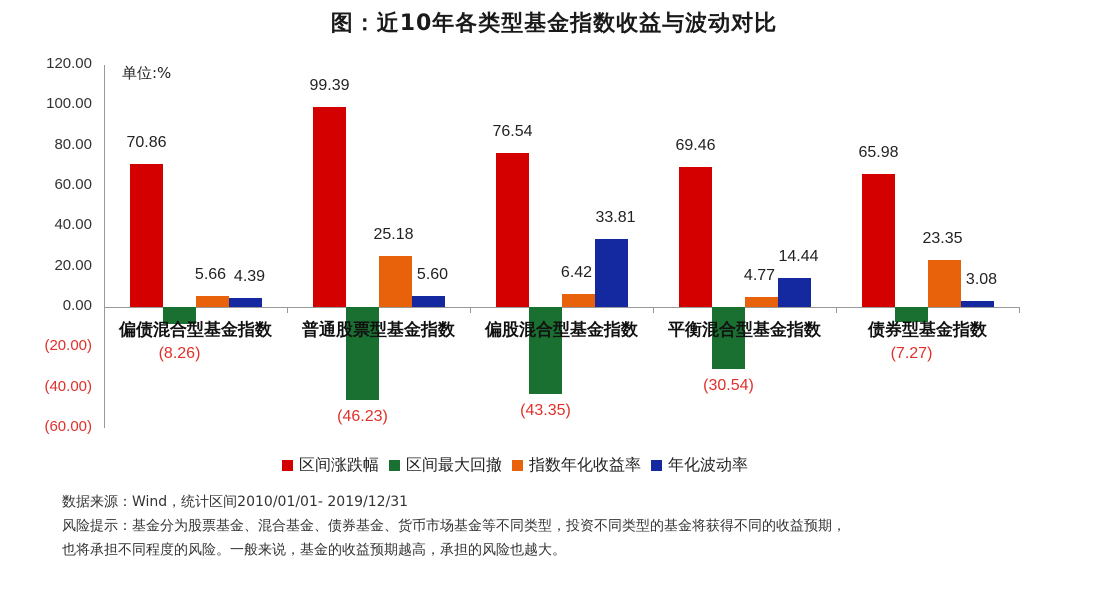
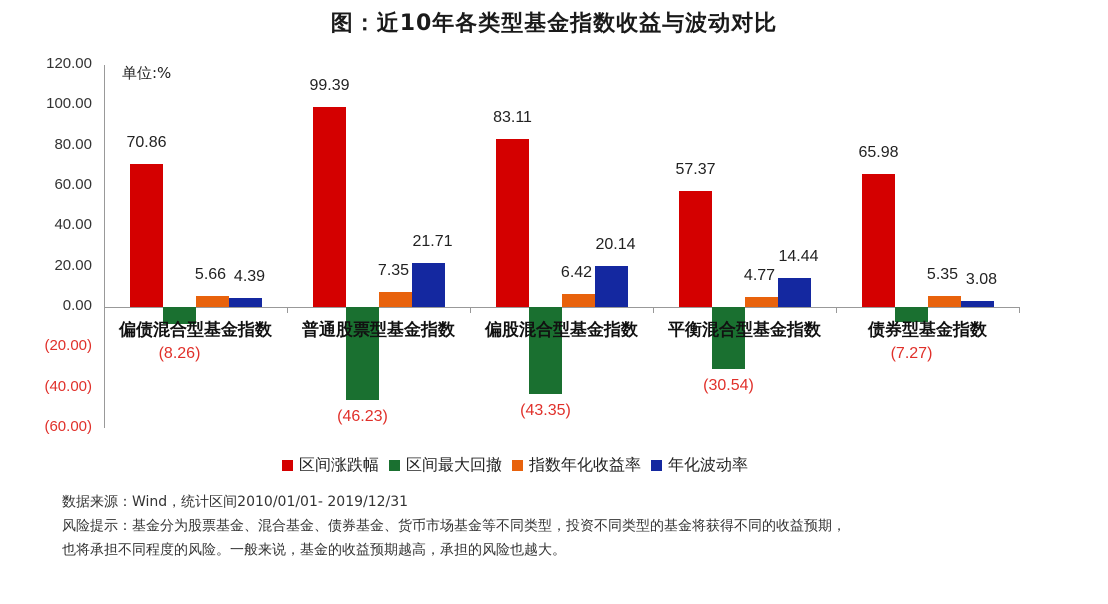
指数年化收益率/普通股票型基金指数: 25.18 -> 7.35
年化波动率/普通股票型基金指数: 5.60 -> 21.71
区间涨跌幅/偏股混合型基金指数: 76.54 -> 83.11
年化波动率/偏股混合型基金指数: 33.81 -> 20.14
区间涨跌幅/平衡混合型基金指数: 69.46 -> 57.37
指数年化收益率/债券型基金指数: 23.35 -> 5.35
